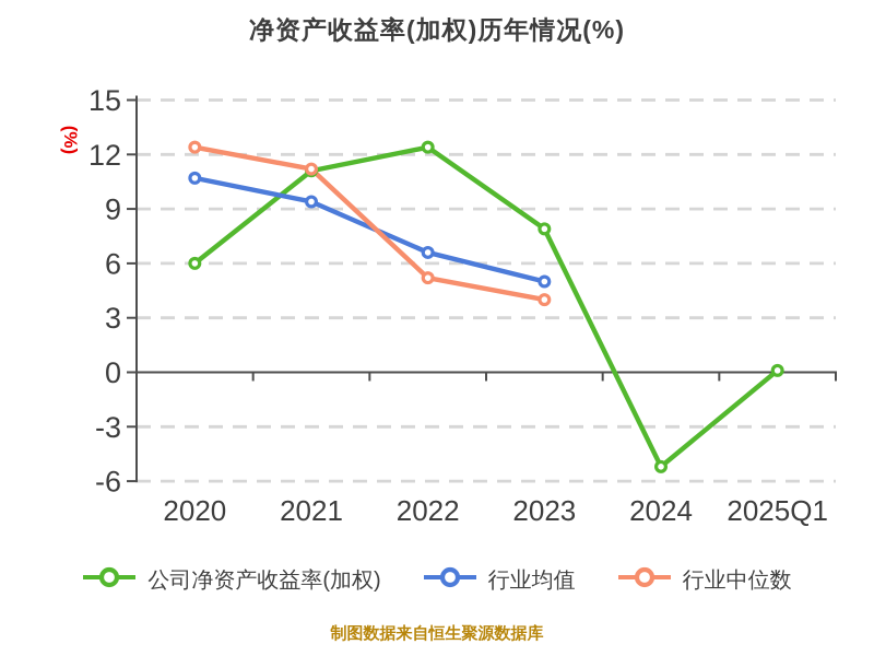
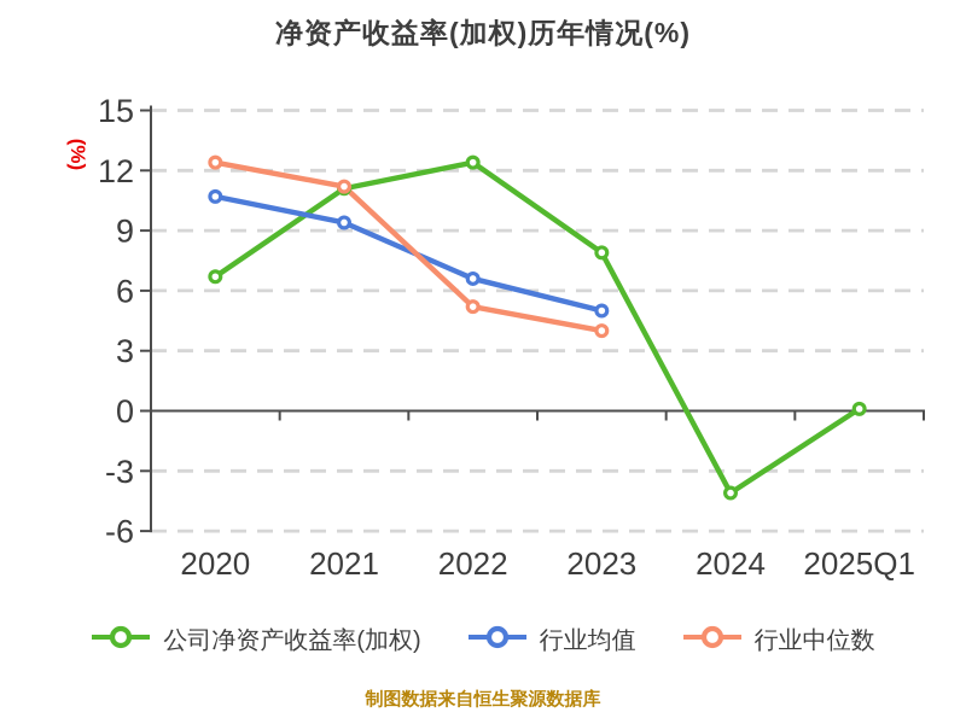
公司净资产收益率(加权)/2020: 6.0 -> 6.7
公司净资产收益率(加权)/2024: -5.2 -> -4.1
